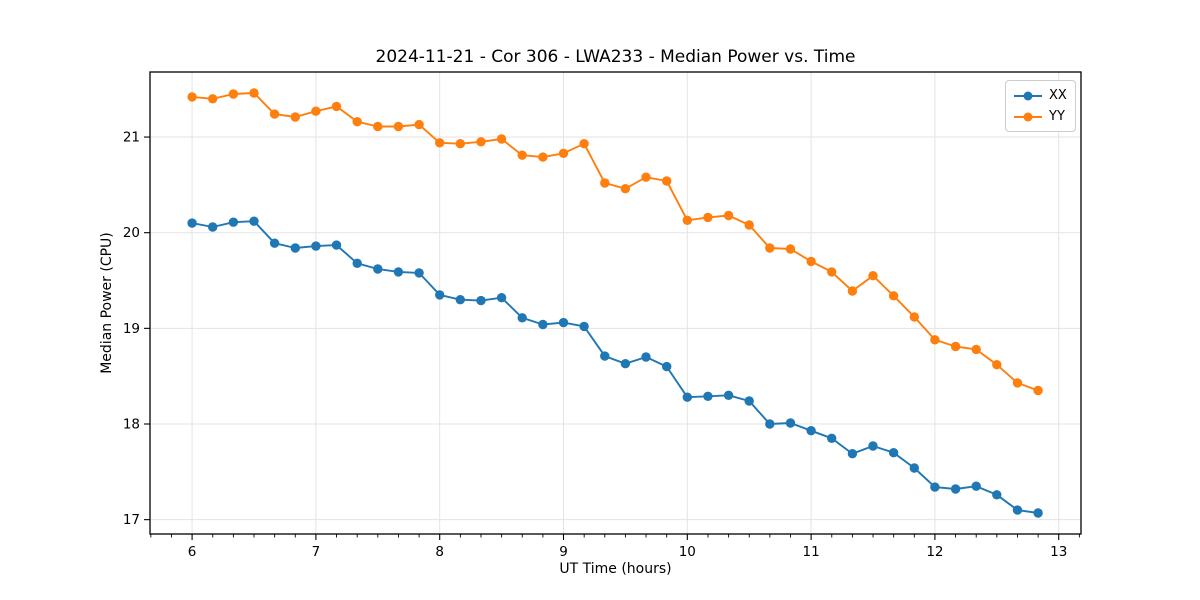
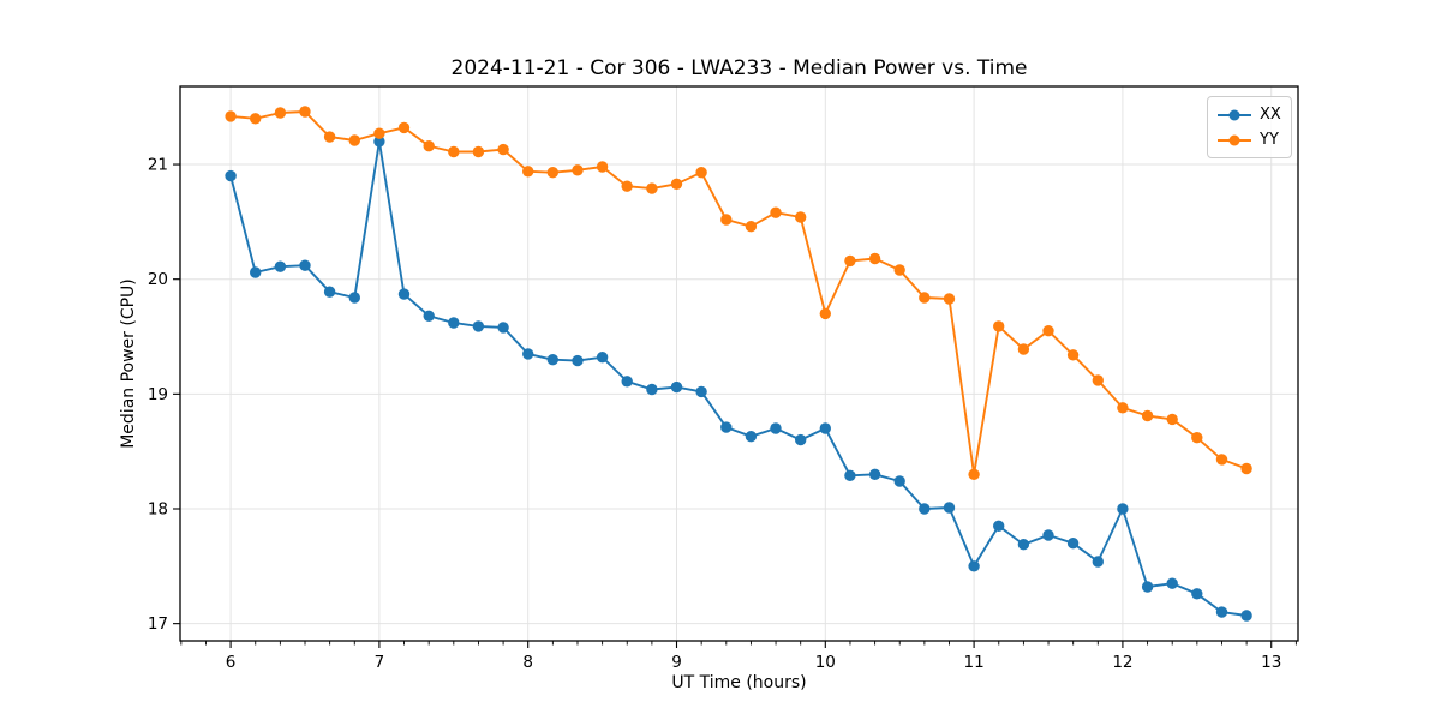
XX/6: 20.1 -> 20.9
XX/7: 19.9 -> 21.2
XX/10: 18.3 -> 18.7
YY/10: 20.1 -> 19.7
XX/11: 17.9 -> 17.5
YY/11: 19.7 -> 18.3
XX/12: 17.3 -> 18.0
